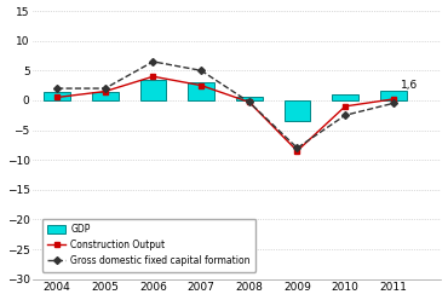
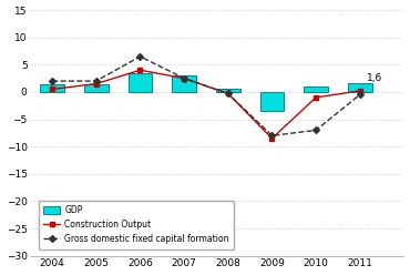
Gross domestic fixed capital formation/2007: 5.0 -> 2.5
Gross domestic fixed capital formation/2010: -2.5 -> -7.0
